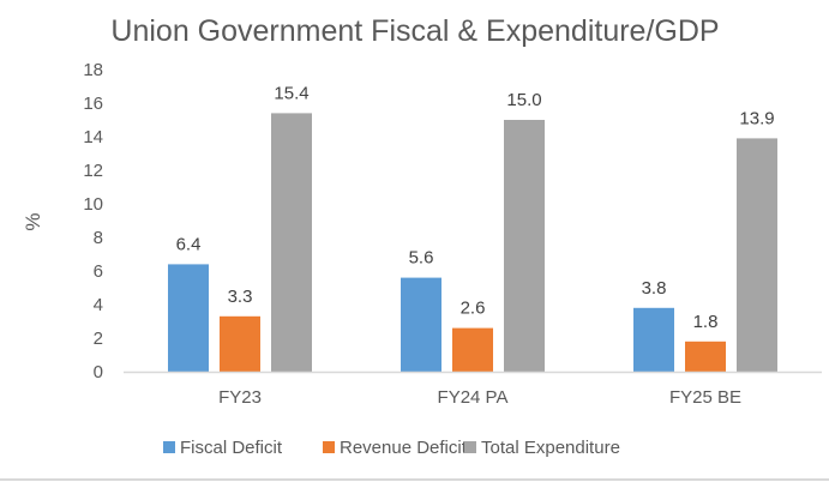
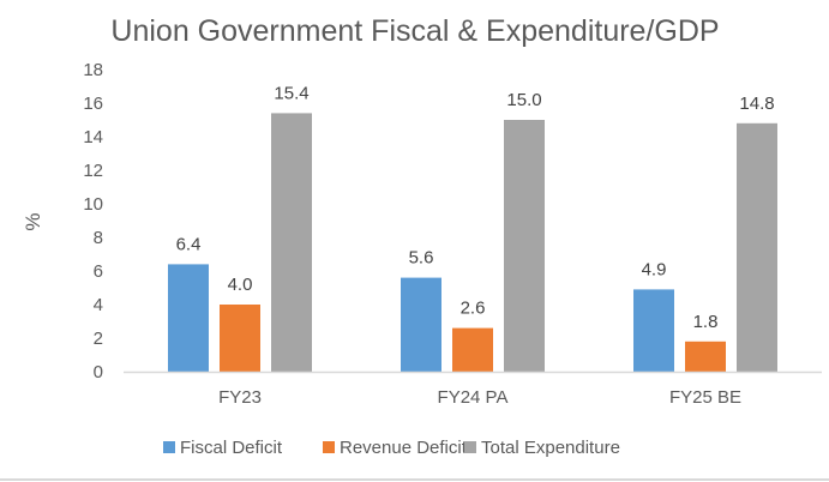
Revenue Deficit/FY23: 3.3 -> 4.0
Fiscal Deficit/FY25 BE: 3.8 -> 4.9
Total Expenditure/FY25 BE: 13.9 -> 14.8
